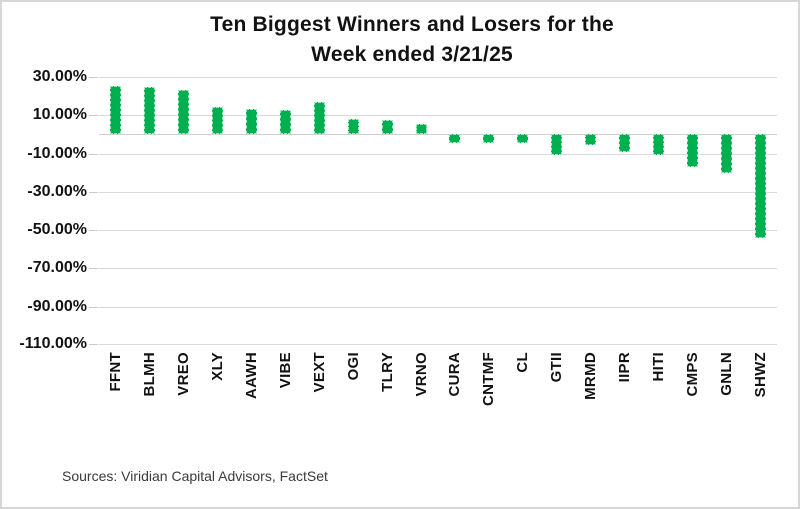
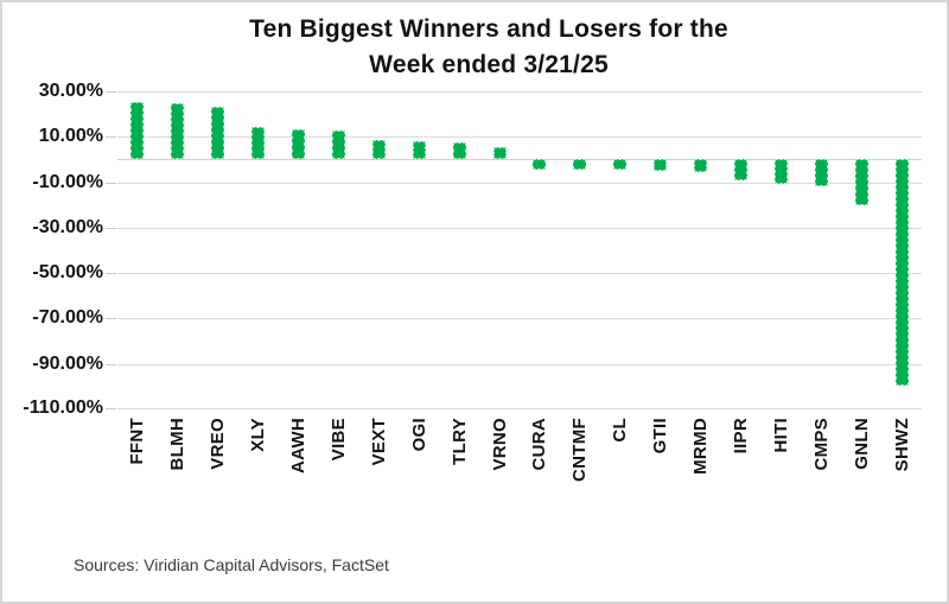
VEXT: 17% -> 9%
GTII: -11% -> -5%
CMPS: -17% -> -12%
SHWZ: -54% -> -100%
